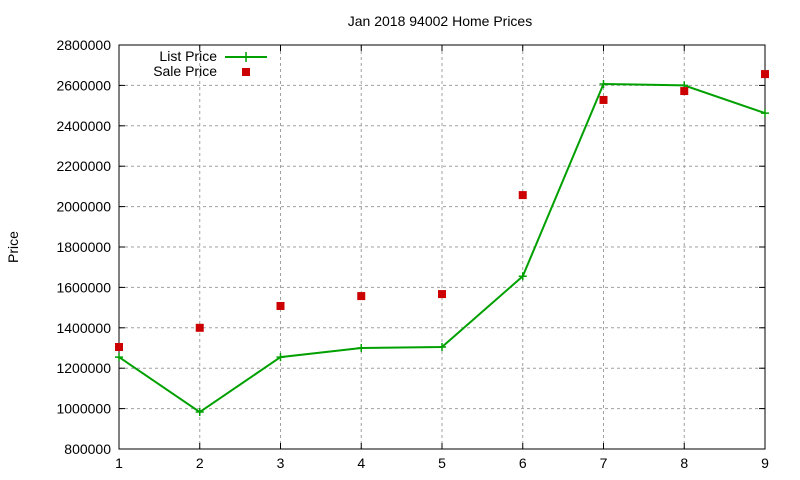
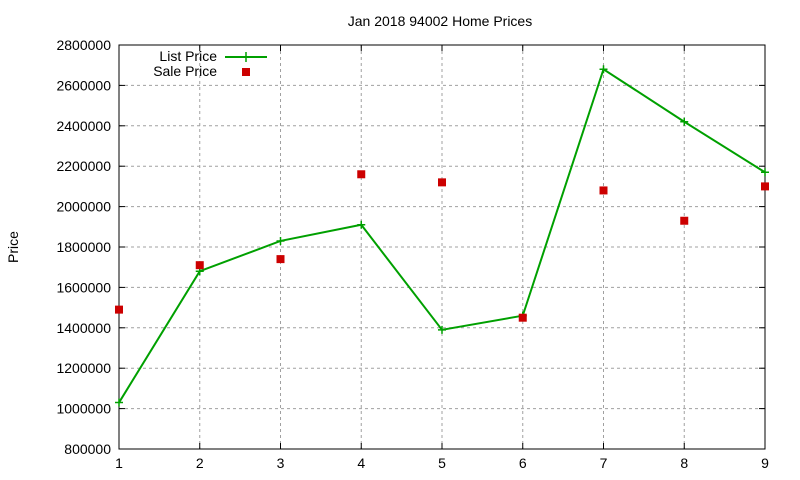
List Price/1: 1260000 -> 1030000
Sale Price/1: 1300000 -> 1490000
List Price/2: 980000 -> 1680000
Sale Price/2: 1400000 -> 1710000
List Price/3: 1260000 -> 1830000
Sale Price/3: 1510000 -> 1740000
List Price/4: 1300000 -> 1910000
Sale Price/4: 1560000 -> 2160000
List Price/5: 1300000 -> 1390000
Sale Price/5: 1570000 -> 2120000
List Price/6: 1660000 -> 1460000
Sale Price/6: 2060000 -> 1450000
List Price/7: 2610000 -> 2680000
Sale Price/7: 2530000 -> 2080000
List Price/8: 2600000 -> 2420000
Sale Price/8: 2570000 -> 1930000
List Price/9: 2460000 -> 2170000
Sale Price/9: 2660000 -> 2100000
